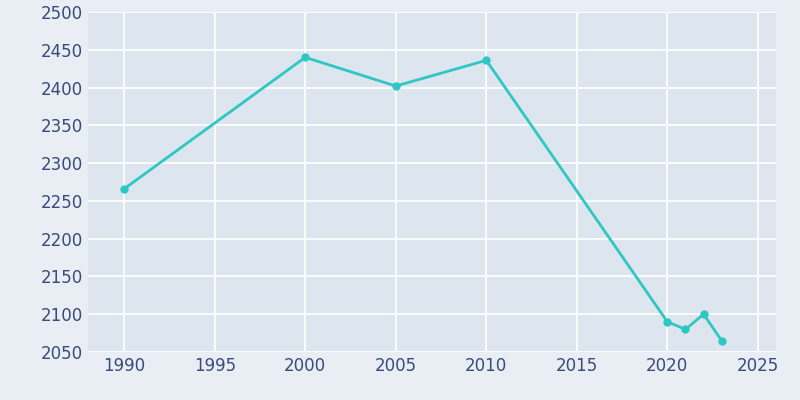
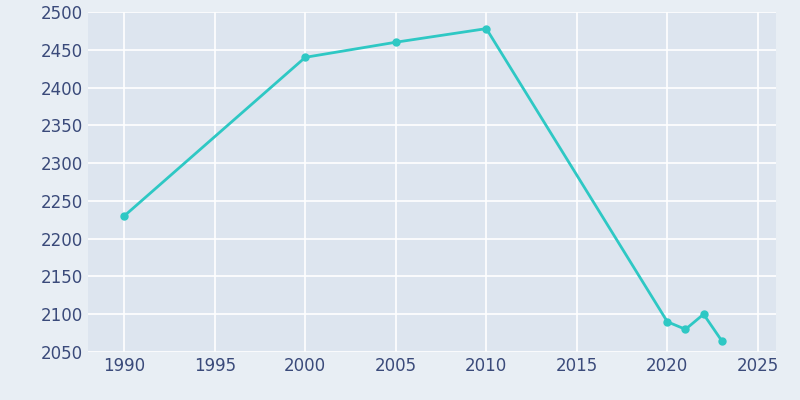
1990: 2266 -> 2230
2005: 2402 -> 2460
2010: 2436 -> 2478
